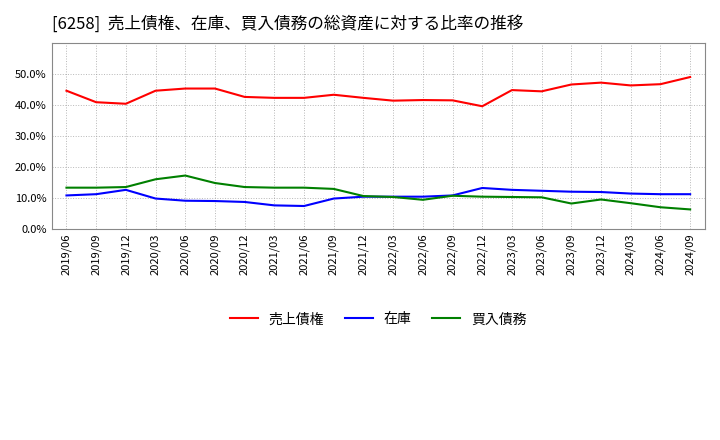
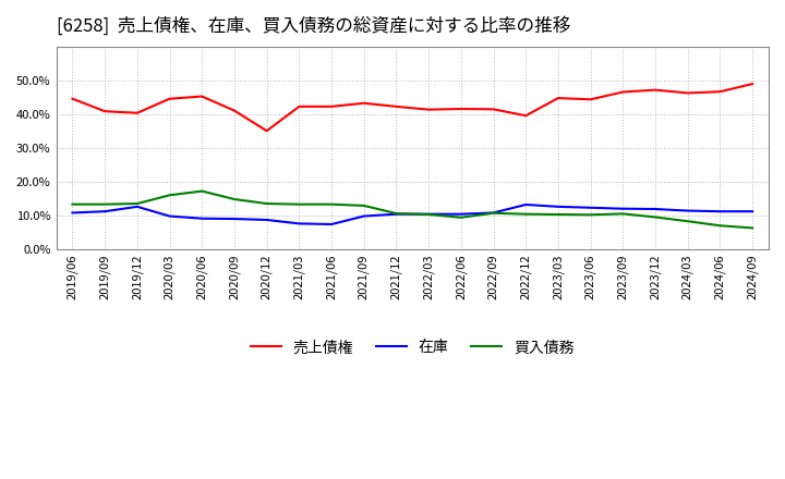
売上債権/2020/09: 45.2% -> 41.0%
売上債権/2020/12: 42.5% -> 35.0%
買入債務/2023/09: 8.2% -> 10.5%
